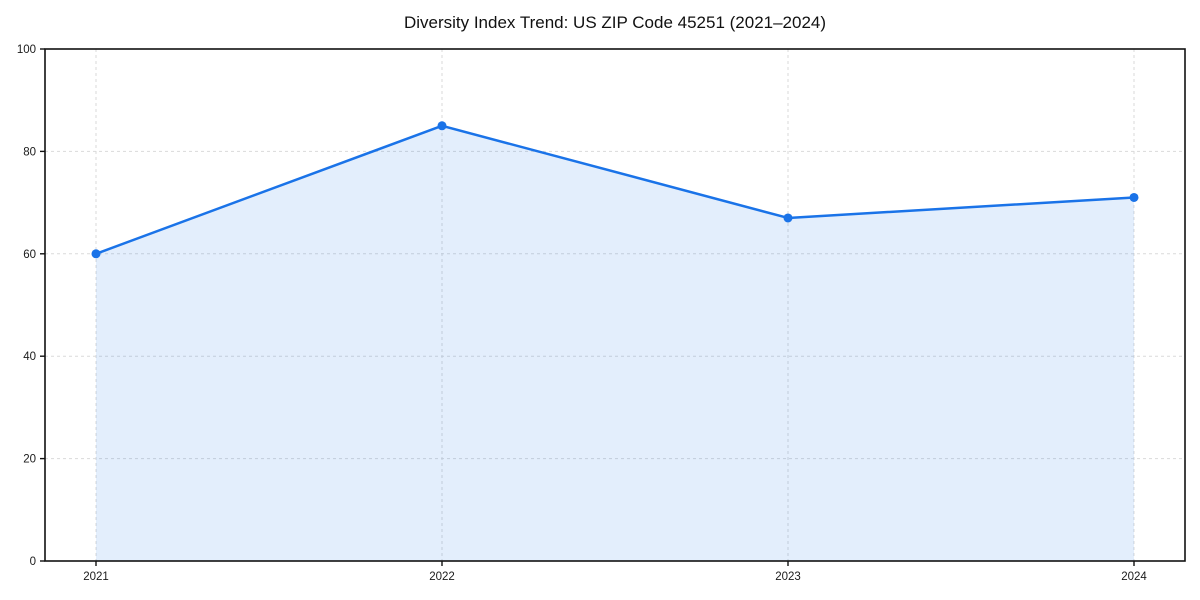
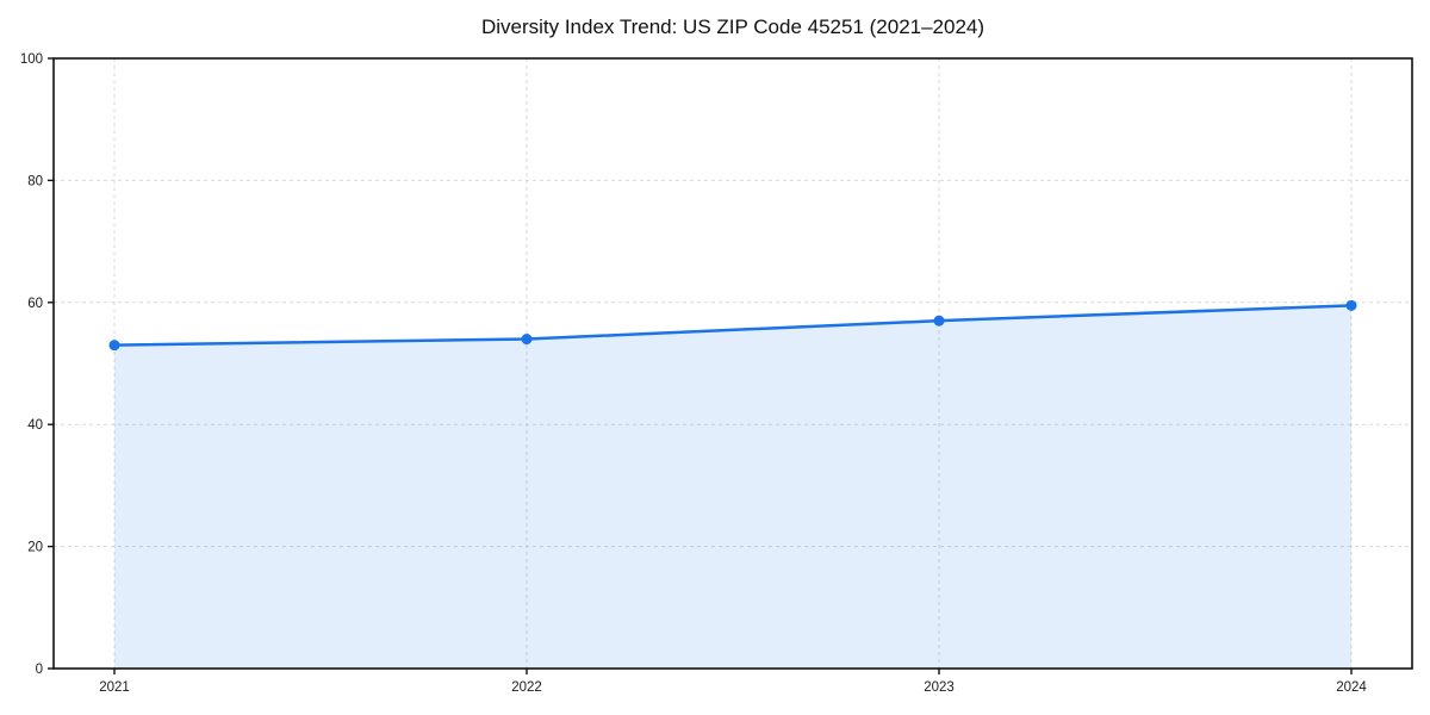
2021: 60 -> 53
2022: 85 -> 54
2023: 67 -> 57
2024: 71 -> 60
